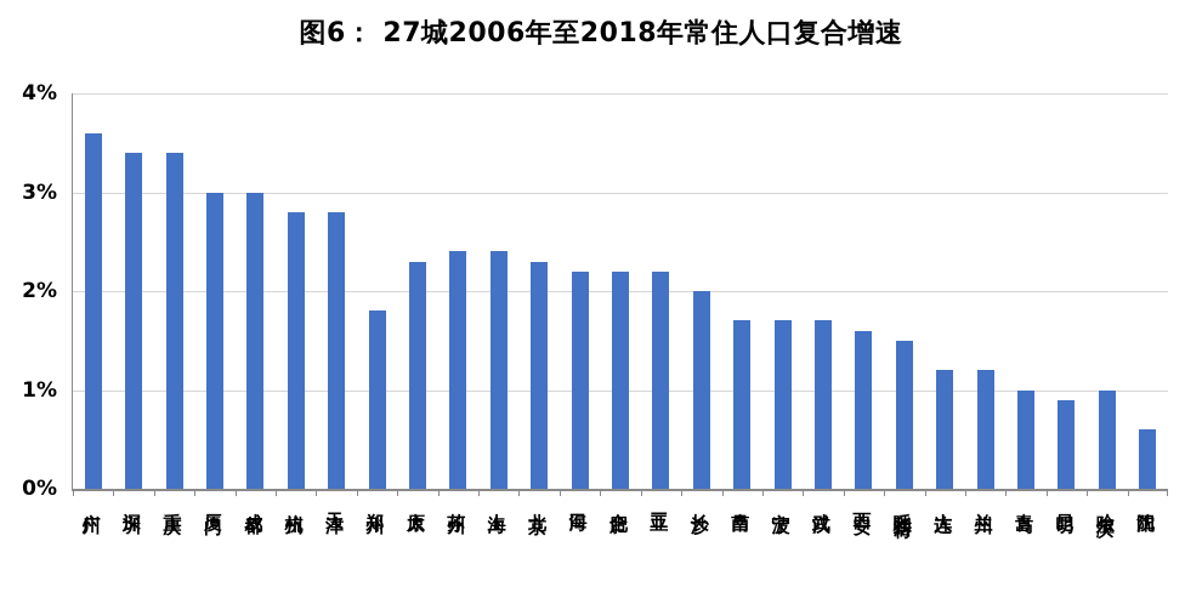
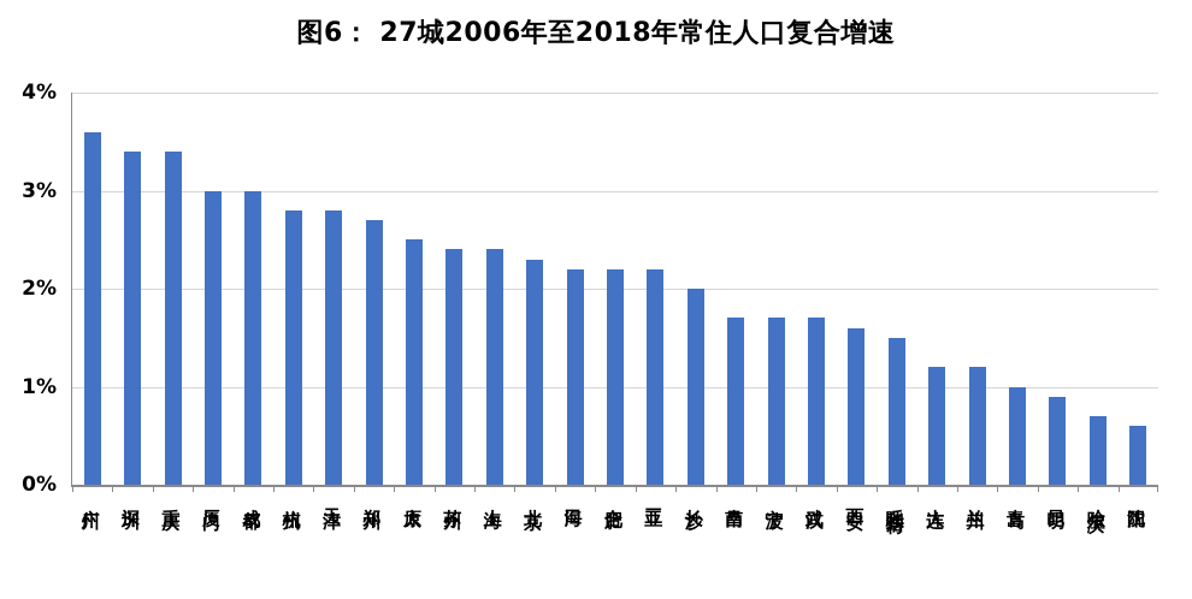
郑州: 1.8% -> 2.7%
太原: 2.3% -> 2.5%
哈尔滨: 1.0% -> 0.7%
